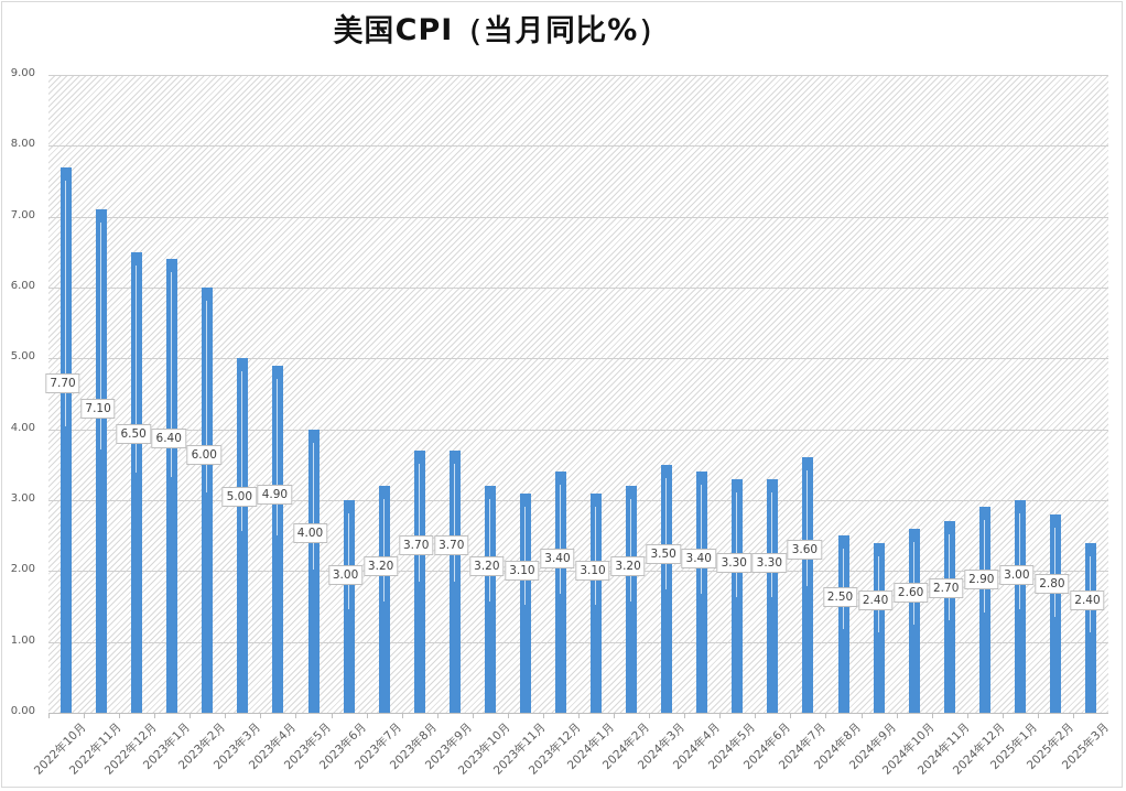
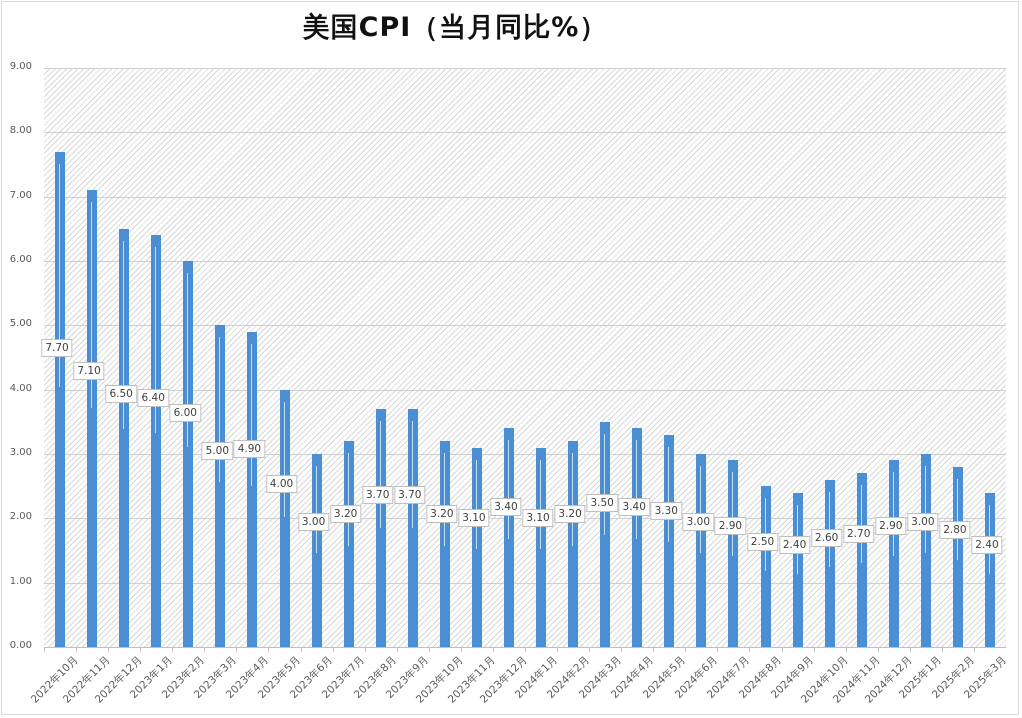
2024年6月: 3.30 -> 3.00
2024年7月: 3.60 -> 2.90
